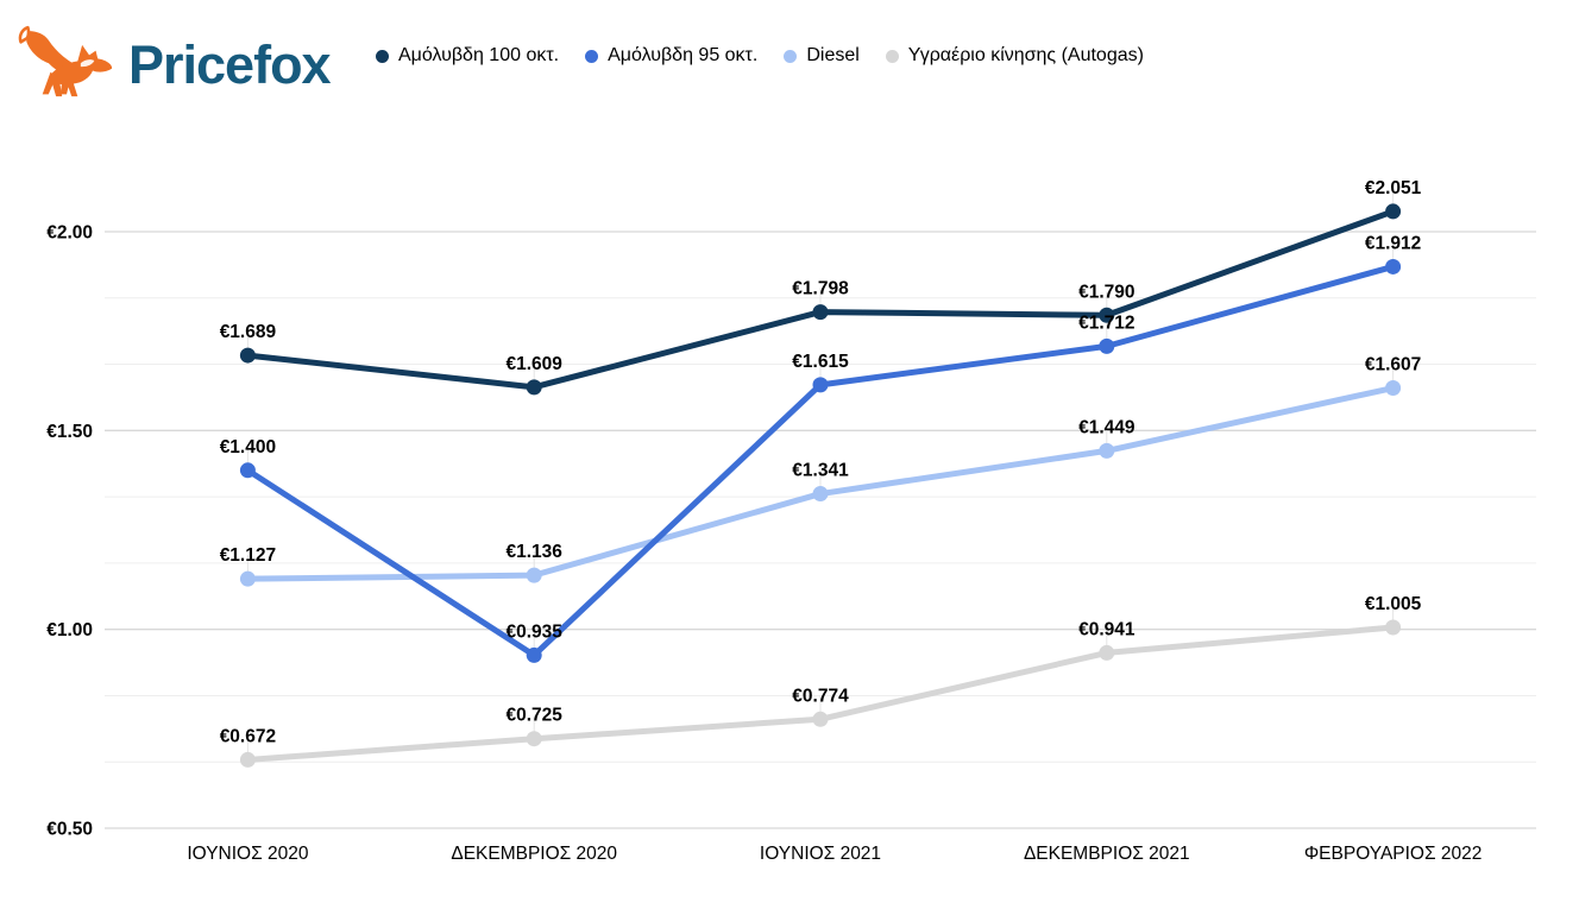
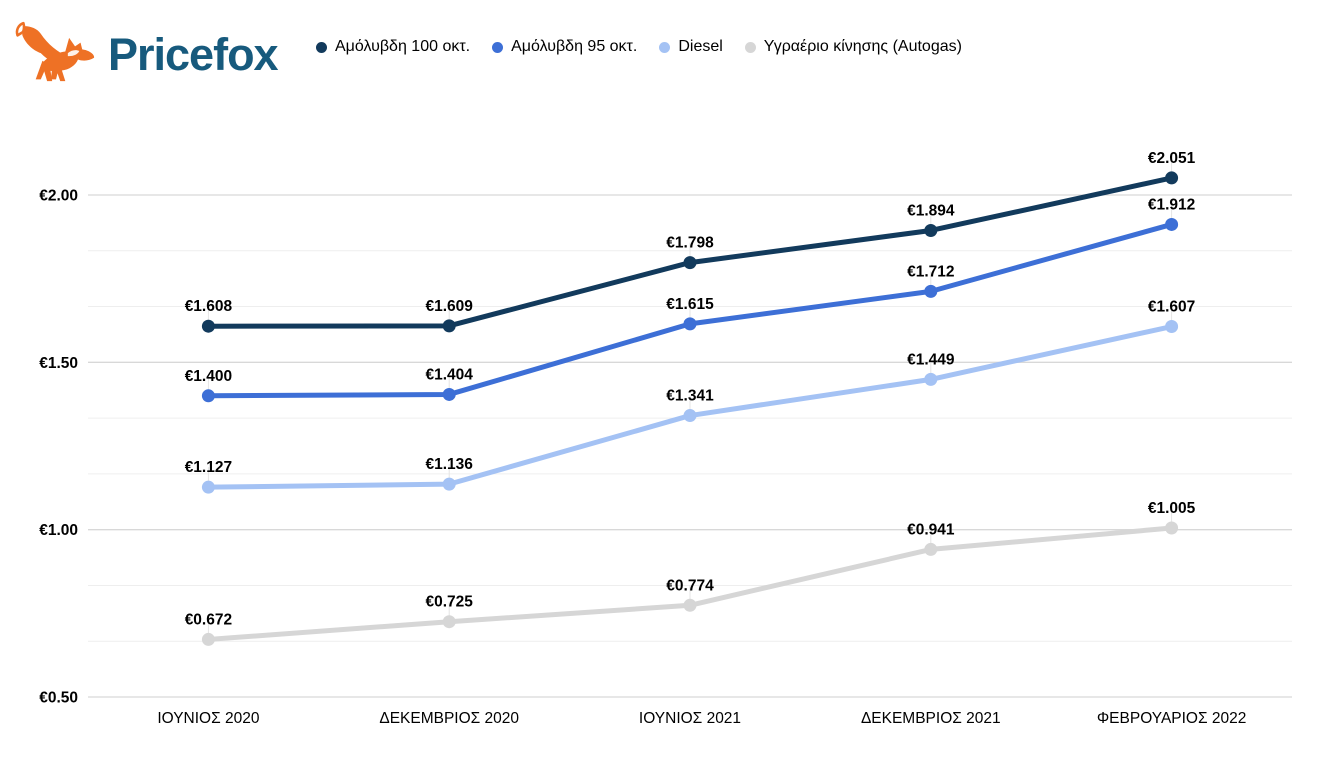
Αμόλυβδη 100 οκτ./ΙΟΥΝΙΟΣ 2020: €1.689 -> €1.608
Αμόλυβδη 95 οκτ./ΔΕΚΕΜΒΡΙΟΣ 2020: €0.935 -> €1.404
Αμόλυβδη 100 οκτ./ΔΕΚΕΜΒΡΙΟΣ 2021: €1.790 -> €1.894
